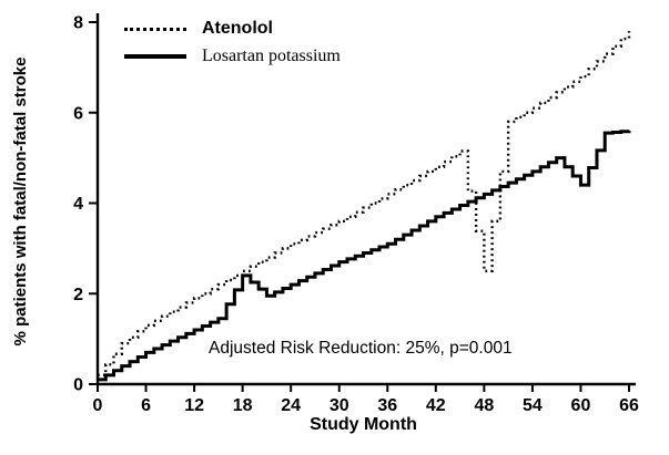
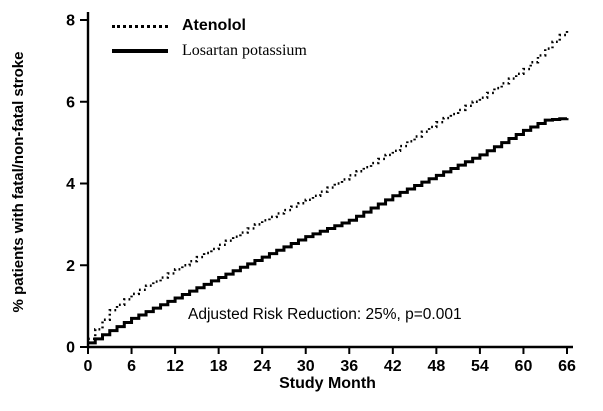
Losartan potassium/18: 2.4 -> 1.7
Atenolol/48: 2.5 -> 5.5
Losartan potassium/60: 4.4 -> 5.3
